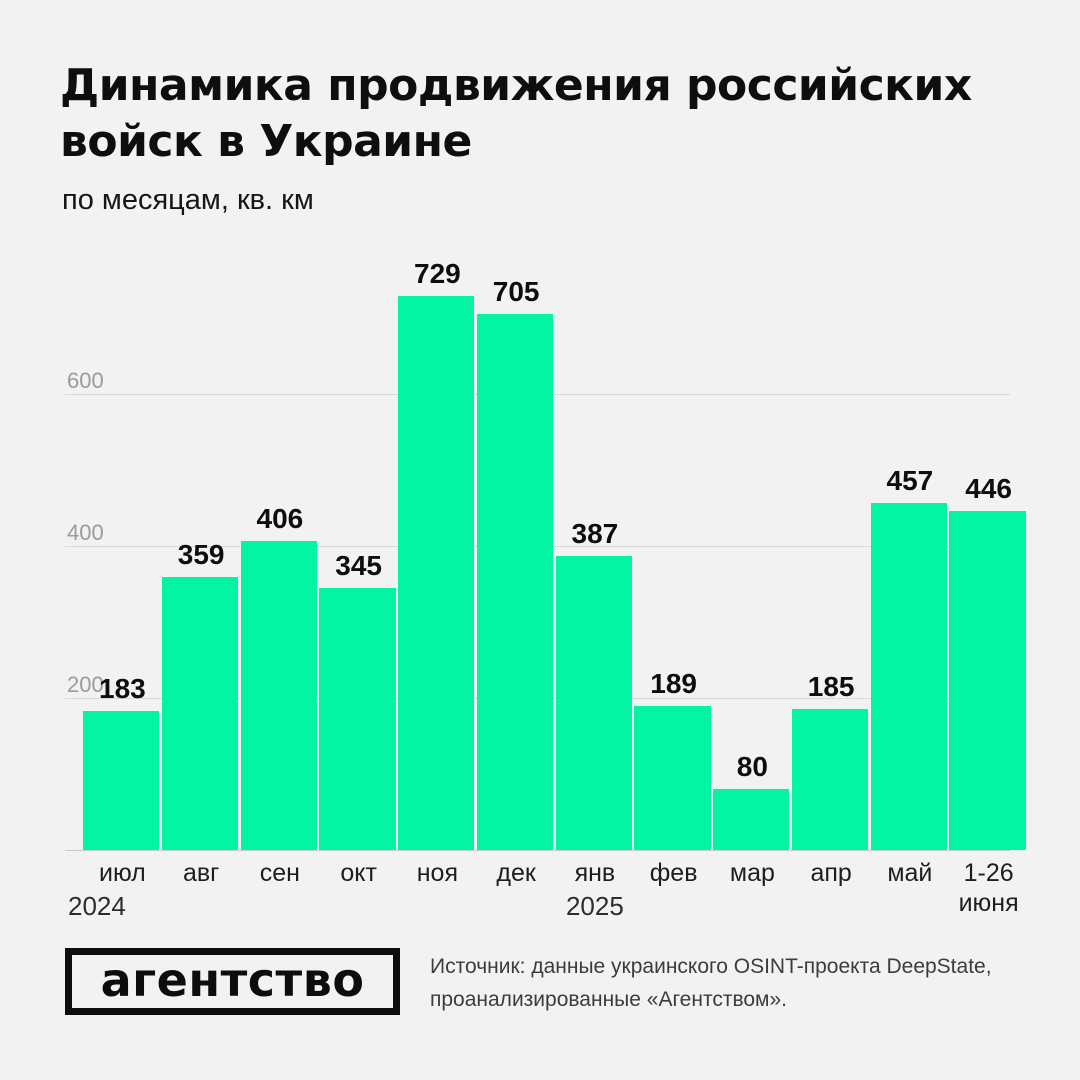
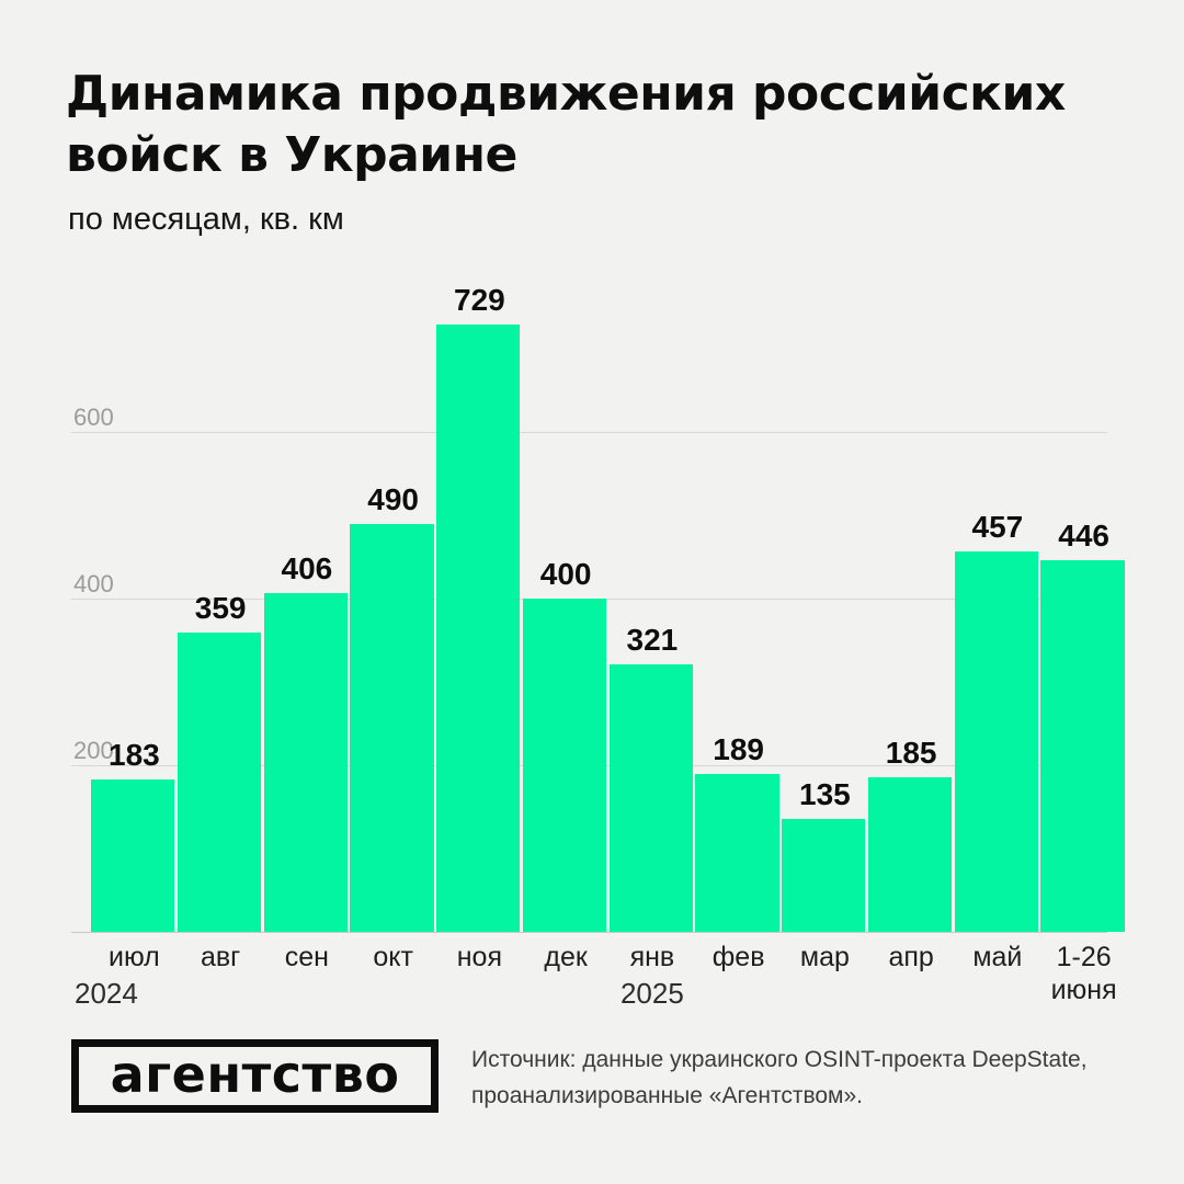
окт: 345 -> 490
дек: 705 -> 400
янв: 387 -> 321
мар: 80 -> 135
